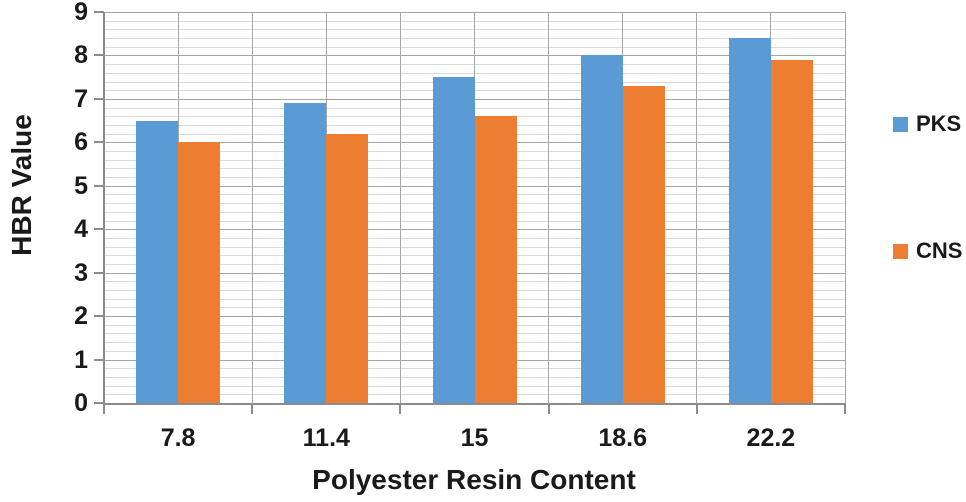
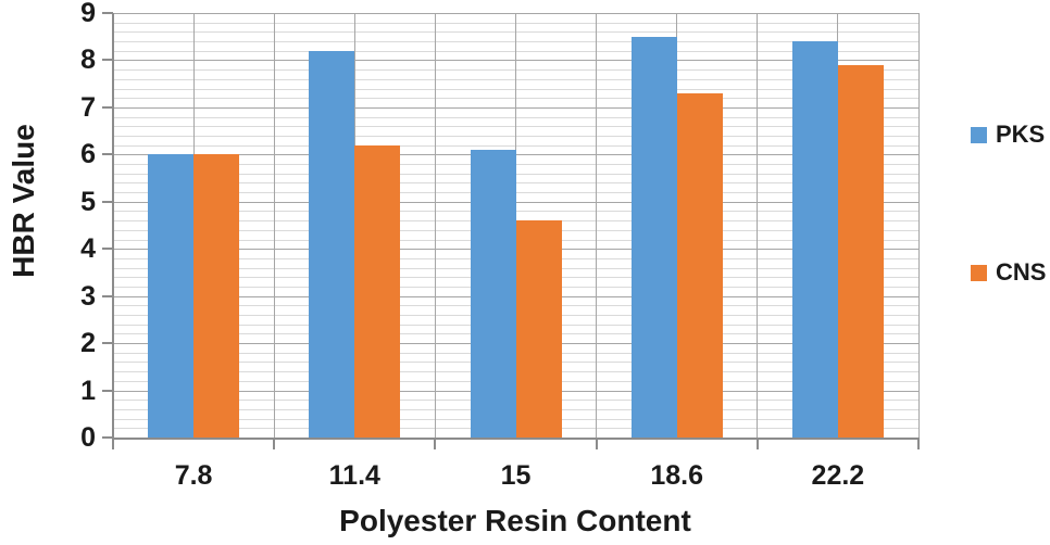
PKS/7.8: 6.5 -> 6.0
PKS/11.4: 6.9 -> 8.2
PKS/15: 7.5 -> 6.1
CNS/15: 6.6 -> 4.6
PKS/18.6: 8.0 -> 8.5
